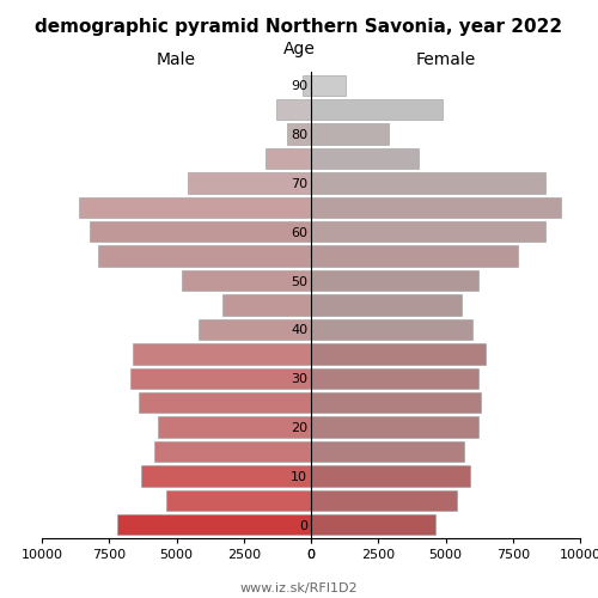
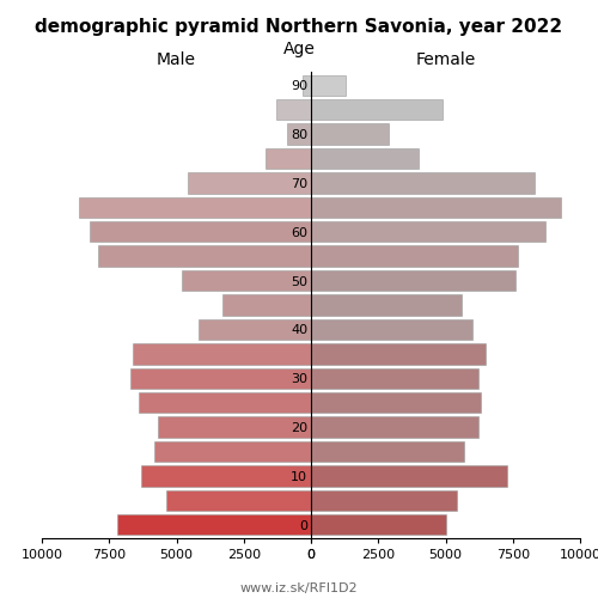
Female/70: 8700 -> 8300
Female/50: 6200 -> 7600
Female/10: 5900 -> 7300
Female/0: 4600 -> 5000
